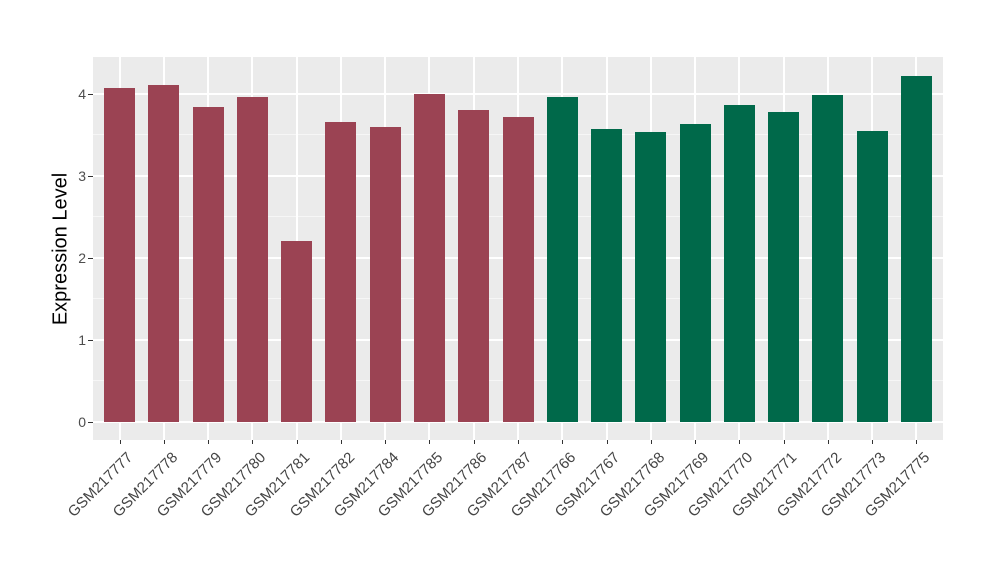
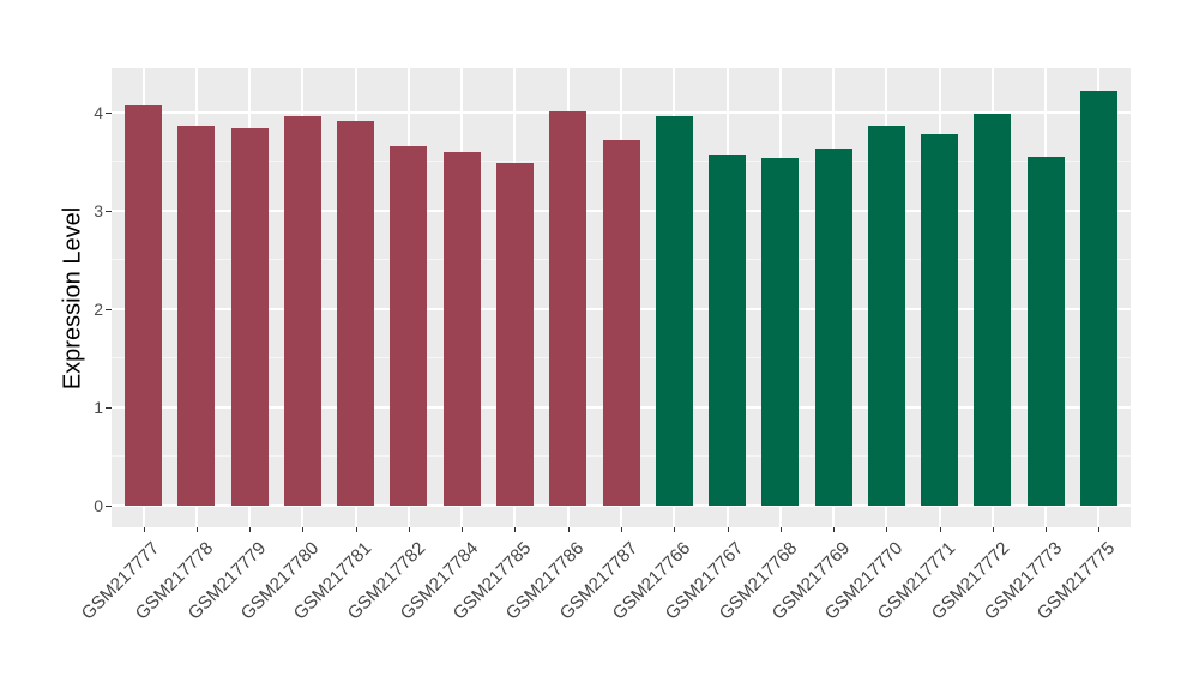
GSM217778: 4.1 -> 3.9
GSM217781: 2.2 -> 3.9
GSM217785: 4.0 -> 3.5
GSM217786: 3.8 -> 4.0
